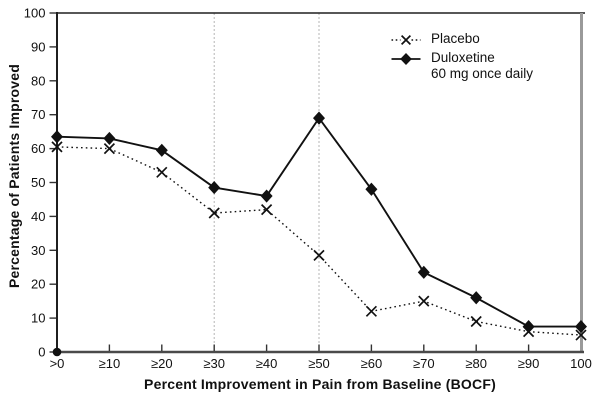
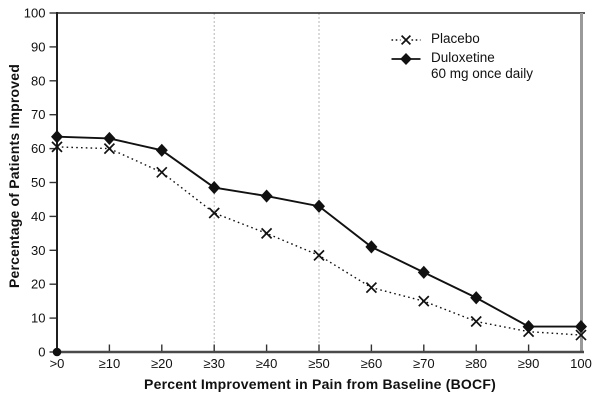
Placebo/≥40: 42 -> 35
Duloxetine 60 mg once daily/≥50: 69 -> 43
Placebo/≥60: 12 -> 19
Duloxetine 60 mg once daily/≥60: 48 -> 31
